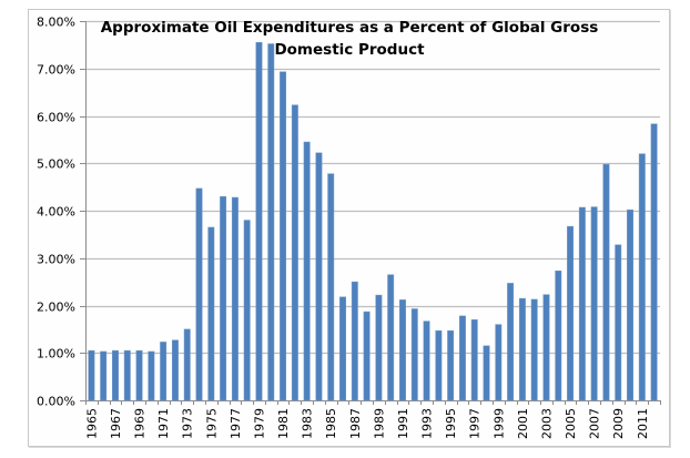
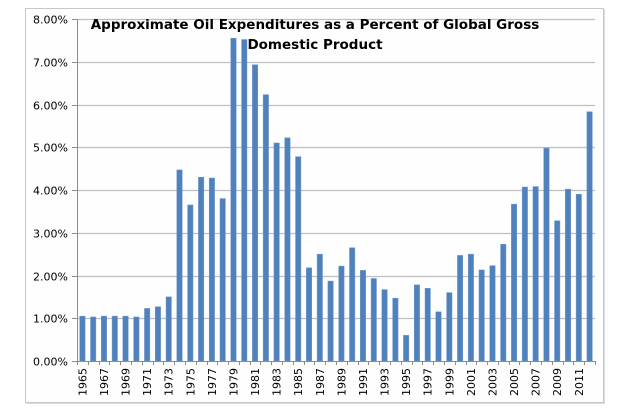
1983: 5.5% -> 5.1%
1995: 1.5% -> 0.6%
2001: 2.1% -> 2.5%
2011: 5.2% -> 3.9%
